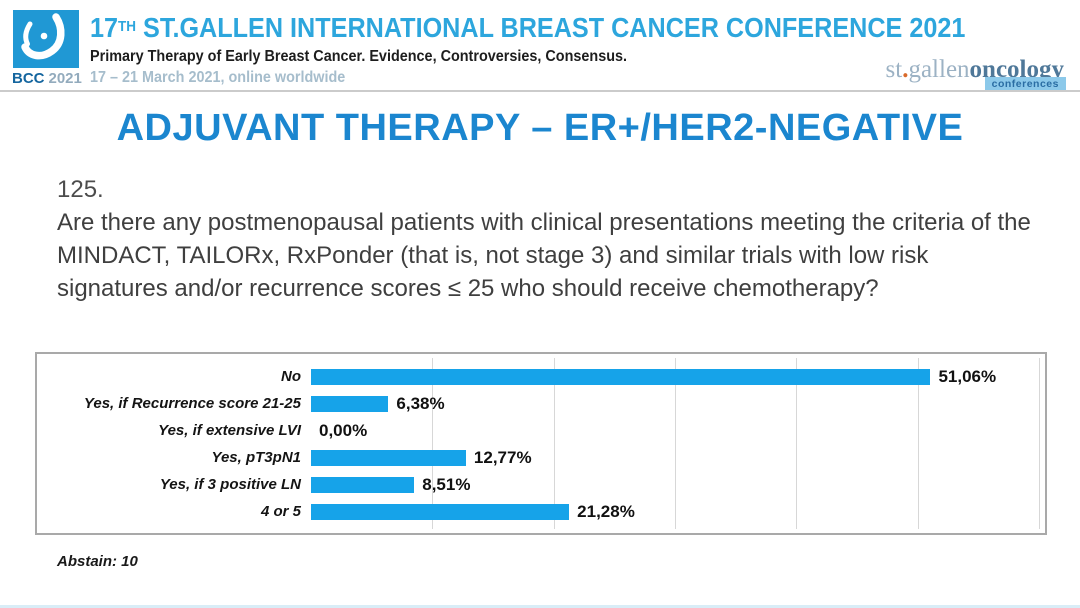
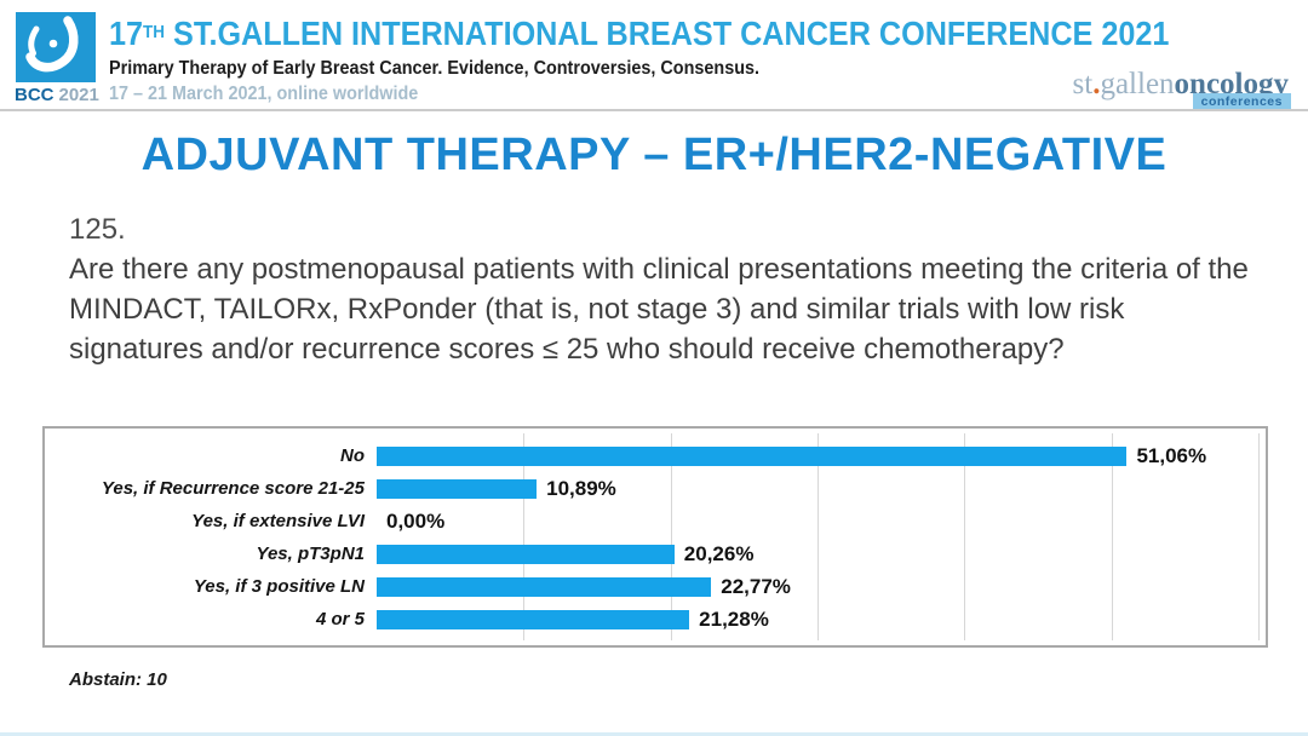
Yes, if Recurrence score 21-25: 6,38% -> 10,89%
Yes, pT3pN1: 12,77% -> 20,26%
Yes, if 3 positive LN: 8,51% -> 22,77%
